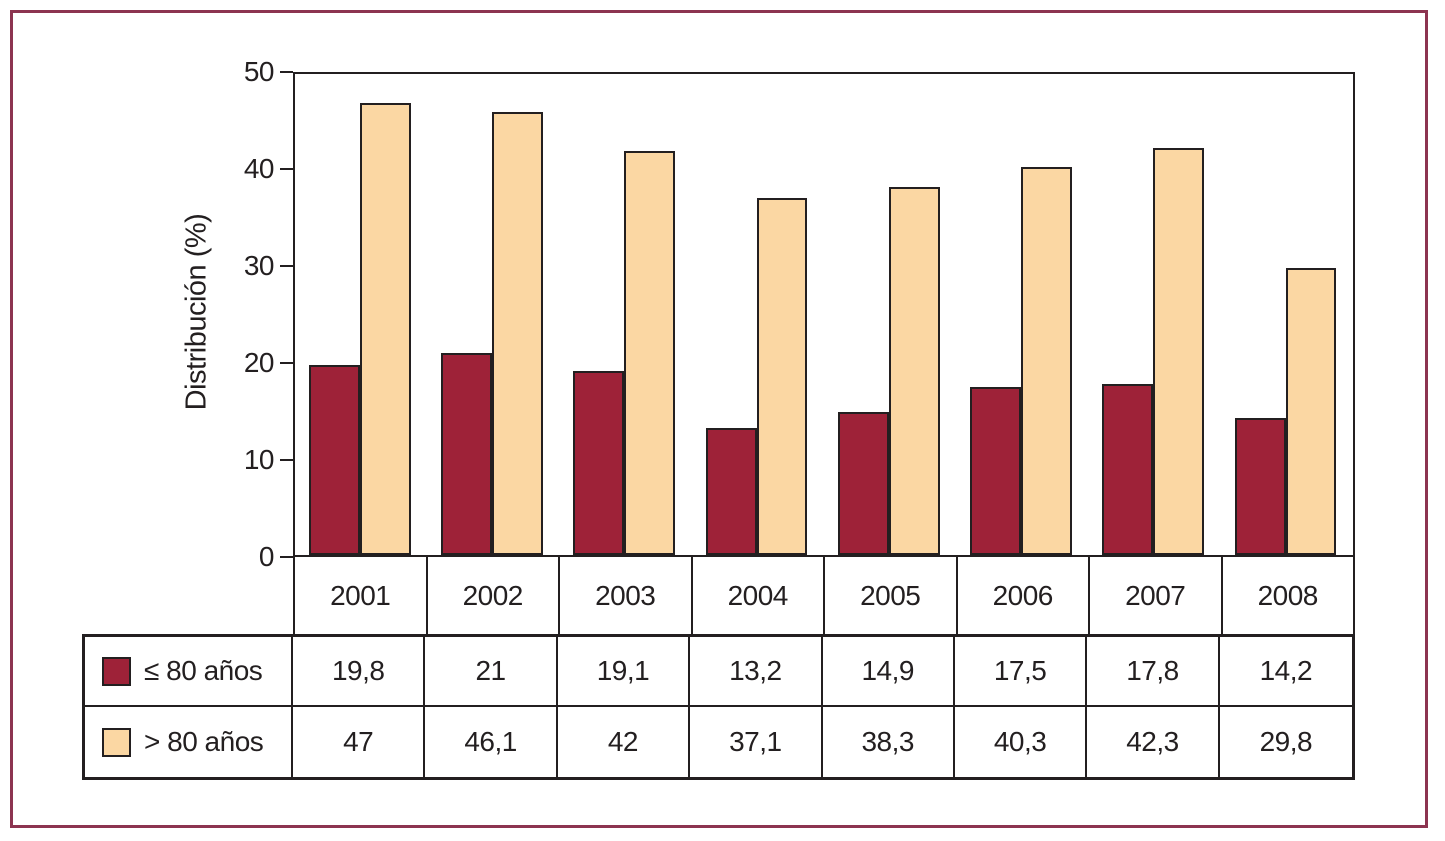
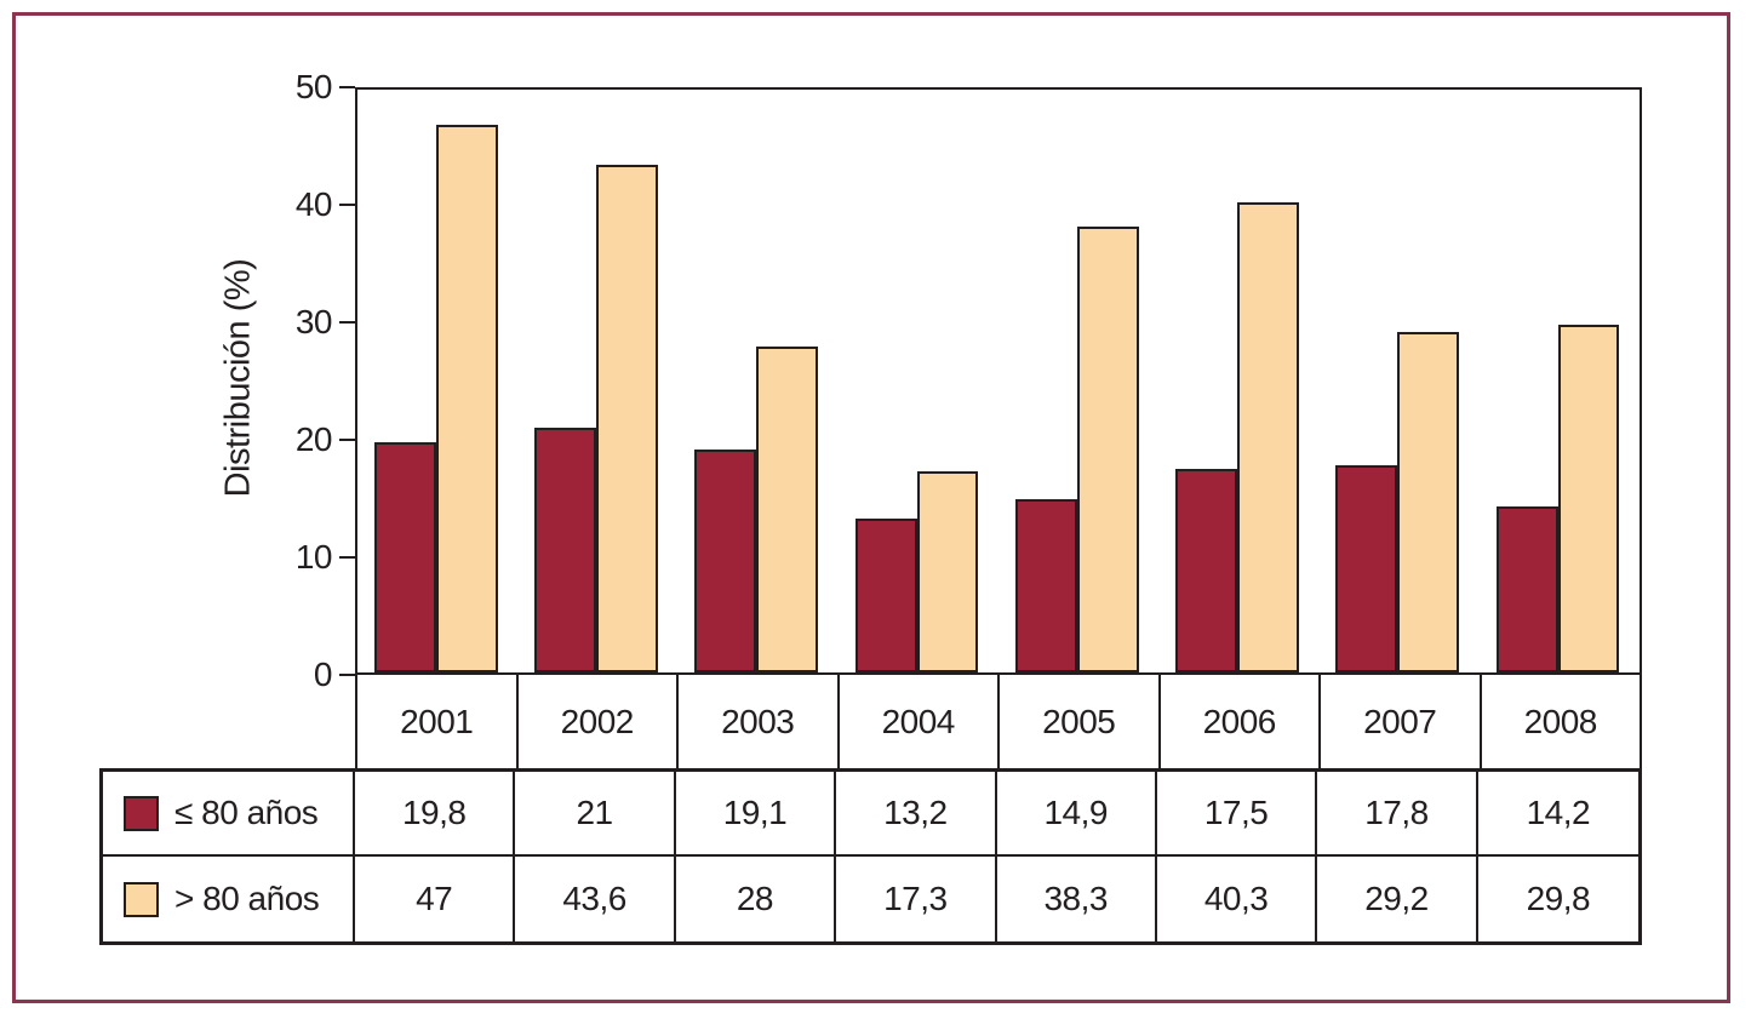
> 80 años/2002: 46,1 -> 43,6
> 80 años/2003: 42 -> 28
> 80 años/2004: 37,1 -> 17,3
> 80 años/2007: 42,3 -> 29,2
